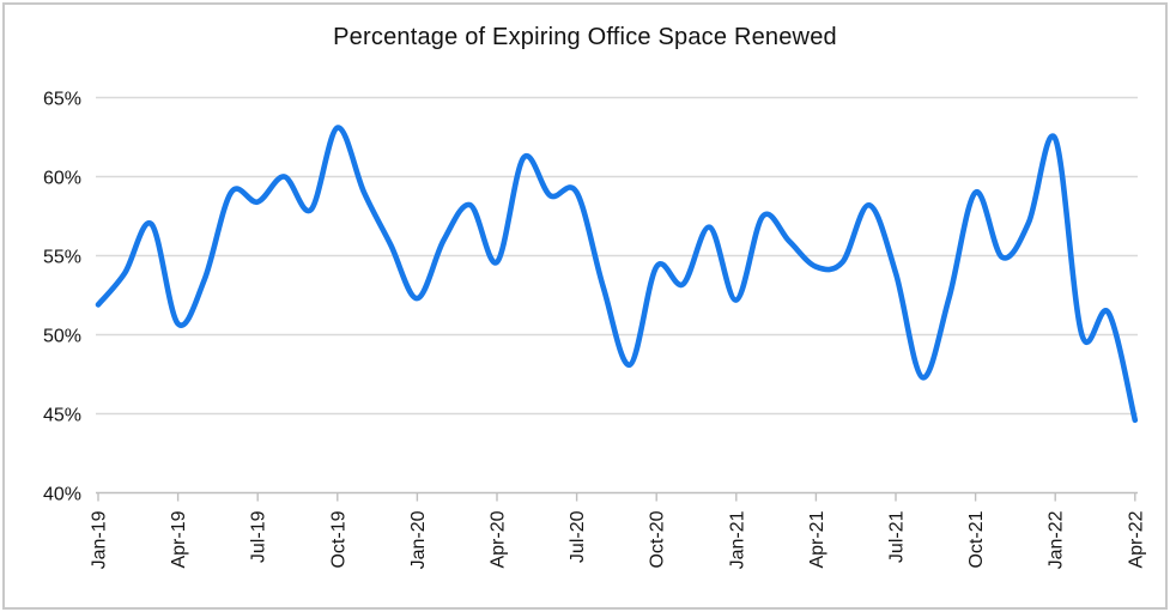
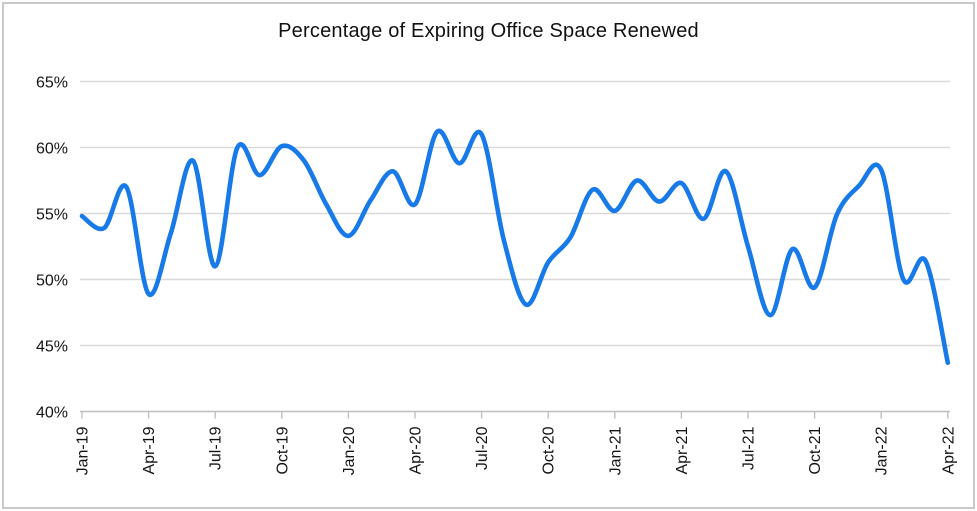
Jan-19: 51.9% -> 54.8%
Apr-19: 50.7% -> 48.9%
Jul-19: 58.4% -> 51.0%
Oct-19: 63.1% -> 60.1%
Jan-20: 52.3% -> 53.3%
Apr-20: 54.6% -> 55.7%
Jul-20: 59.0% -> 61.0%
Oct-20: 54.3% -> 51.3%
Jan-21: 52.2% -> 55.2%
Apr-21: 54.3% -> 57.3%
Jul-21: 53.9% -> 52.5%
Oct-21: 59.0% -> 49.4%
Jan-22: 62.4% -> 58.3%
Apr-22: 44.6% -> 43.7%
